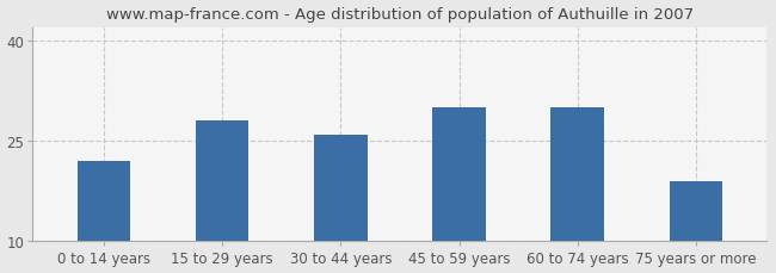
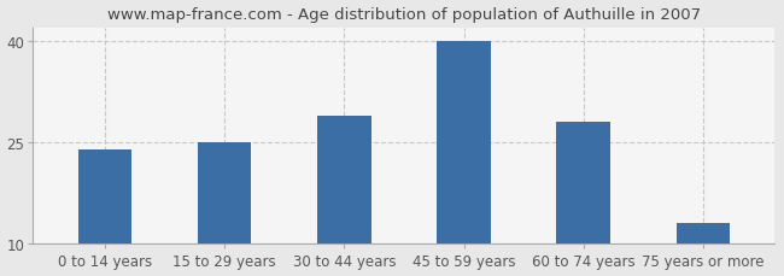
0 to 14 years: 22 -> 24
15 to 29 years: 28 -> 25
30 to 44 years: 26 -> 29
45 to 59 years: 30 -> 40
60 to 74 years: 30 -> 28
75 years or more: 19 -> 13
